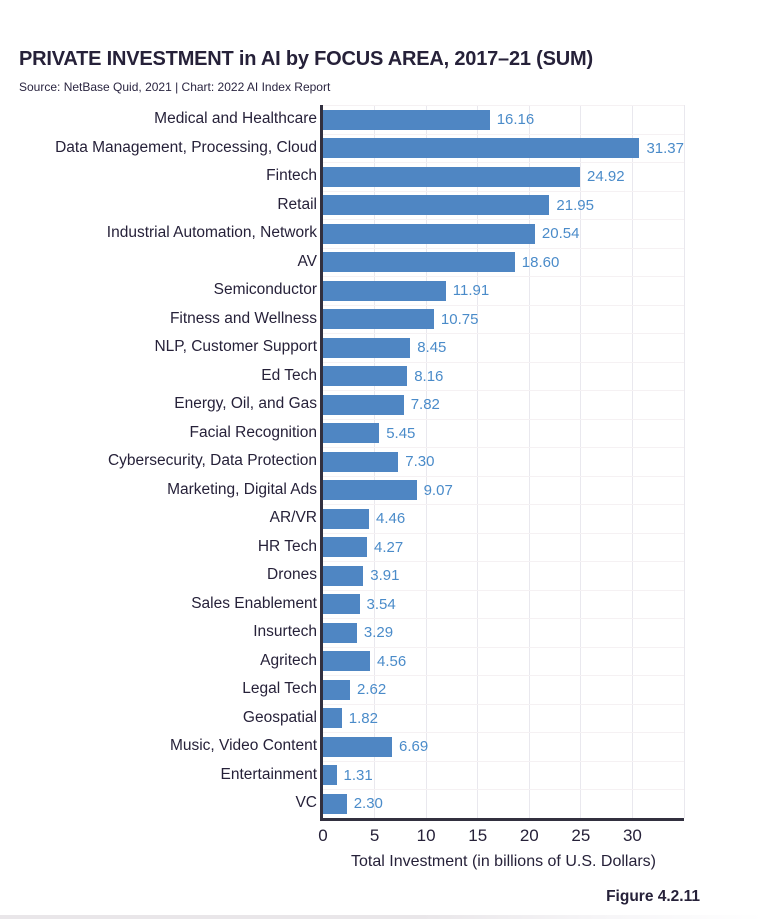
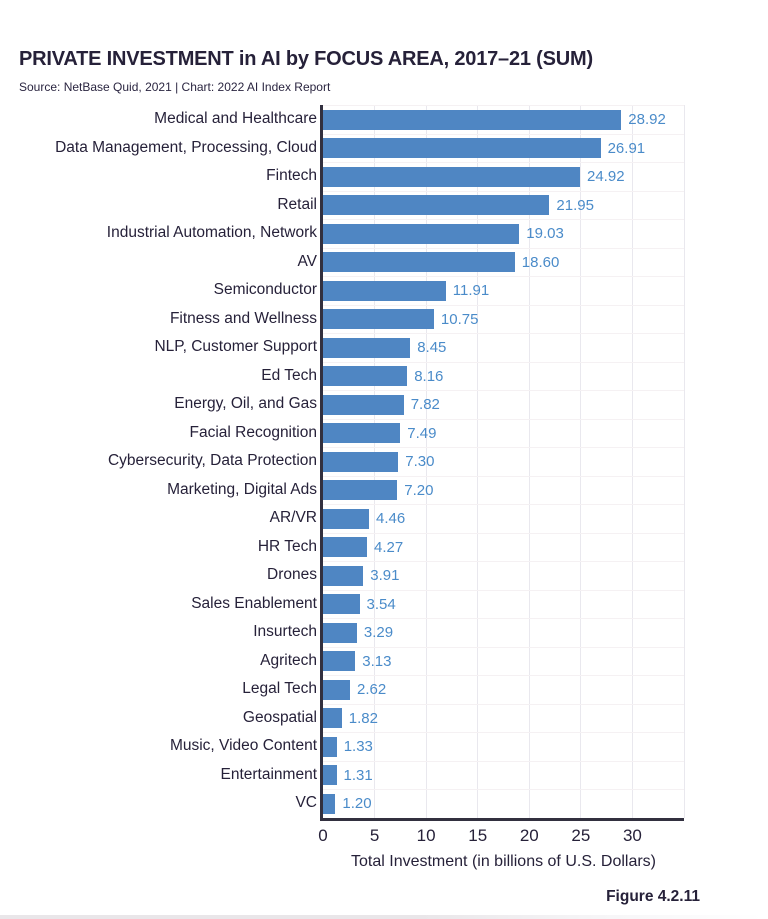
Medical and Healthcare: 16.16 -> 28.92
Data Management, Processing, Cloud: 31.37 -> 26.91
Industrial Automation, Network: 20.54 -> 19.03
Facial Recognition: 5.45 -> 7.49
Marketing, Digital Ads: 9.07 -> 7.20
Agritech: 4.56 -> 3.13
Music, Video Content: 6.69 -> 1.33
VC: 2.30 -> 1.20
